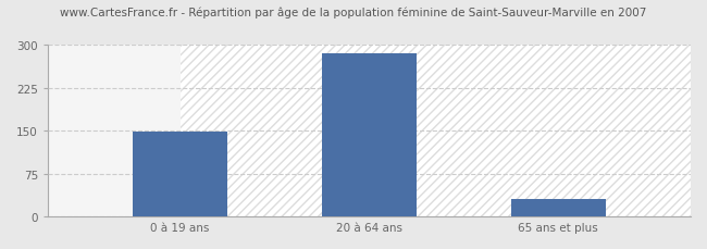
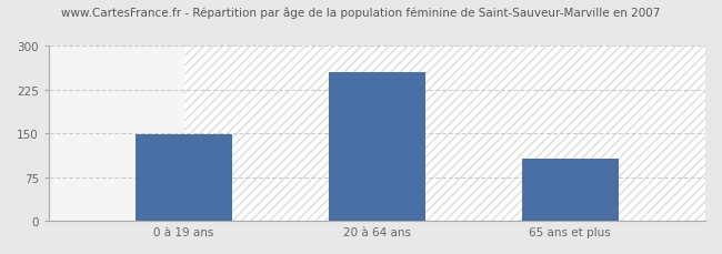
20 à 64 ans: 284 -> 254
65 ans et plus: 30 -> 106
